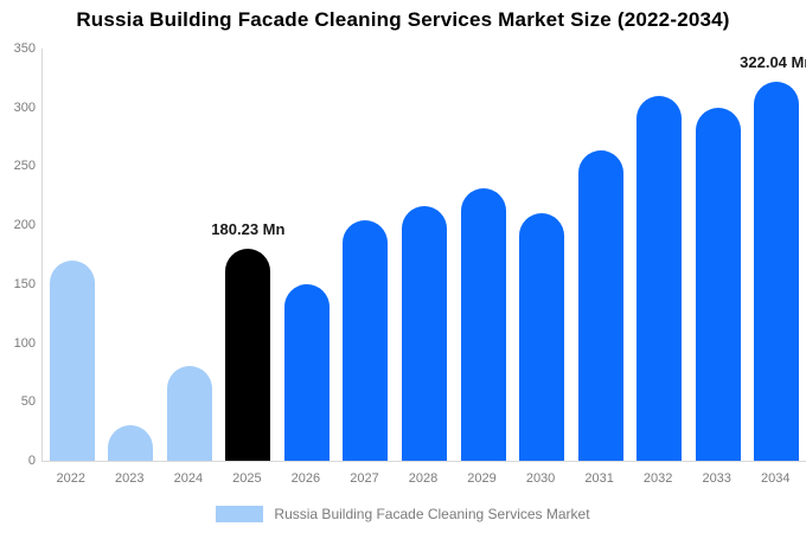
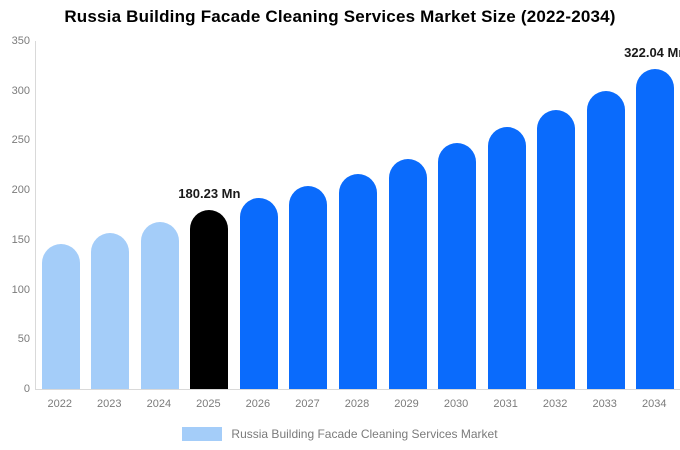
2022: 170 -> 150
2023: 30 -> 160
2024: 80 -> 170
2026: 150 -> 190
2030: 210 -> 250
2032: 310 -> 280
